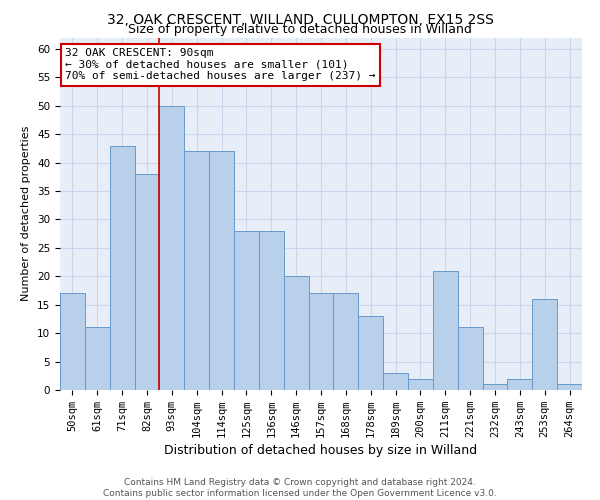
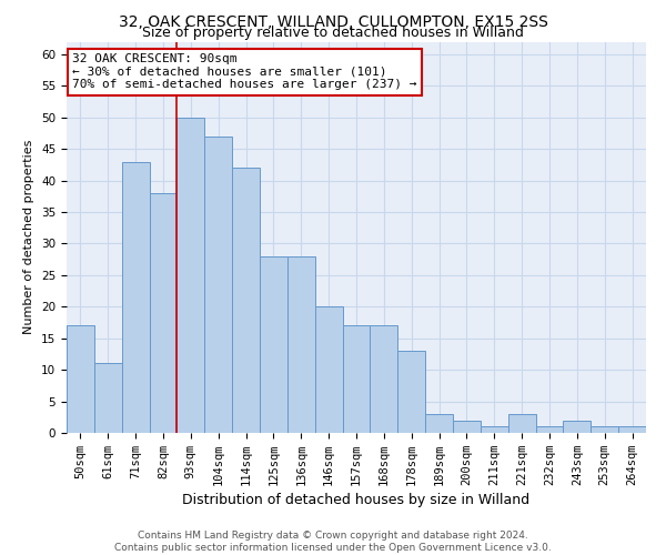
104sqm: 42 -> 47
211sqm: 21 -> 1
221sqm: 11 -> 3
253sqm: 16 -> 1
